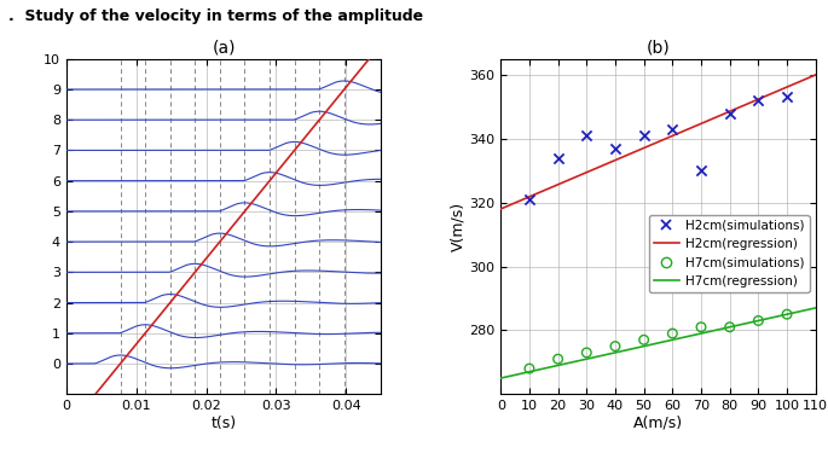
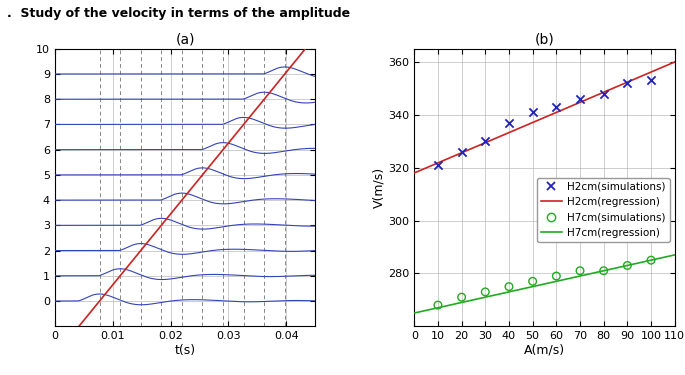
(b)/H2cm(simulations)/20: 334 -> 326
(b)/H2cm(simulations)/30: 341 -> 330
(b)/H2cm(simulations)/70: 330 -> 346
